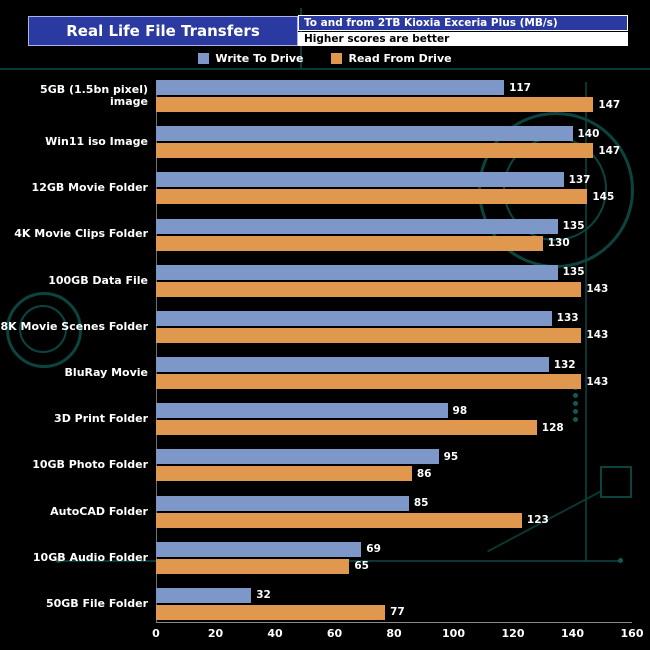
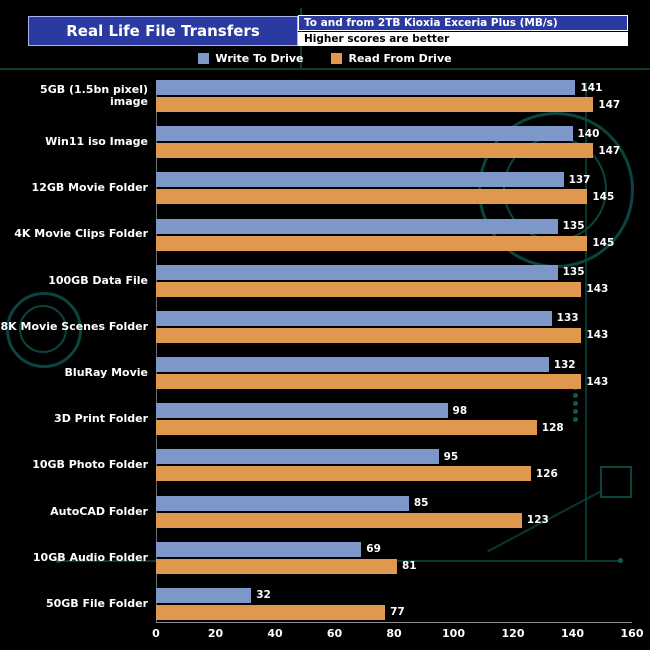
Write To Drive/5GB (1.5bn pixel) image: 117 -> 141
Read From Drive/4K Movie Clips Folder: 130 -> 145
Read From Drive/10GB Photo Folder: 86 -> 126
Read From Drive/10GB Audio Folder: 65 -> 81
